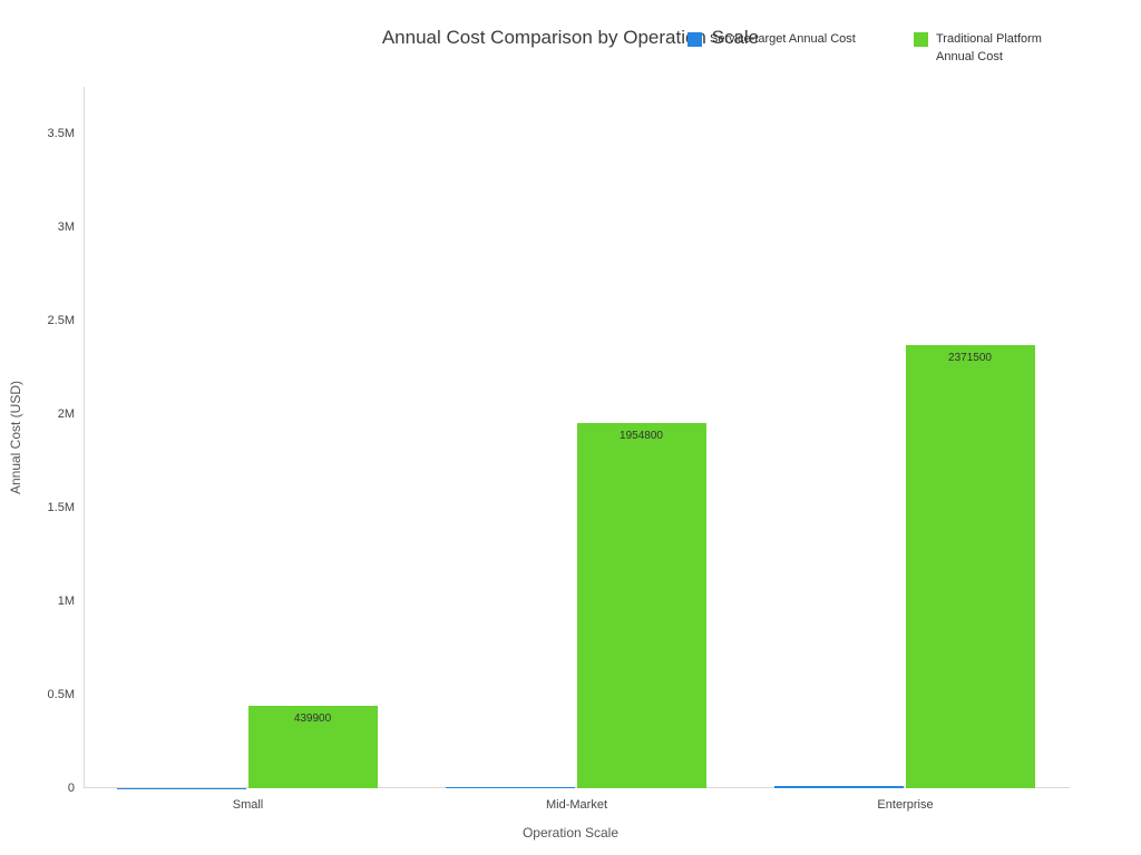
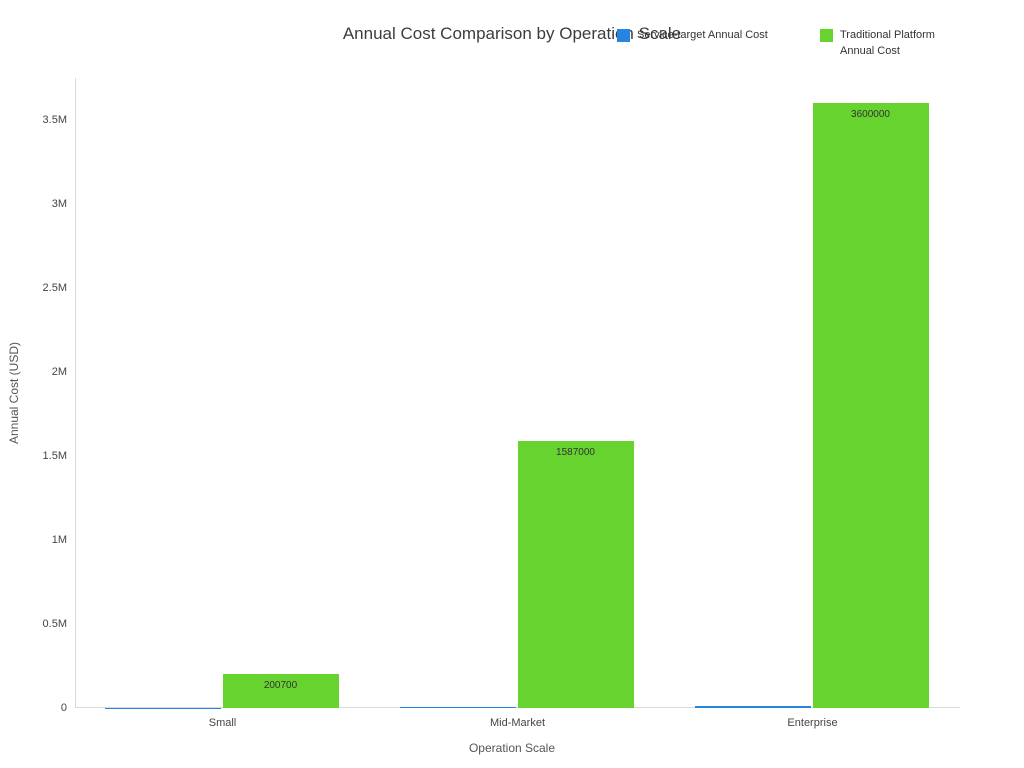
Traditional Platform Annual Cost/Small: 439900 -> 200700
Traditional Platform Annual Cost/Mid-Market: 1954800 -> 1587000
Traditional Platform Annual Cost/Enterprise: 2371500 -> 3600000
